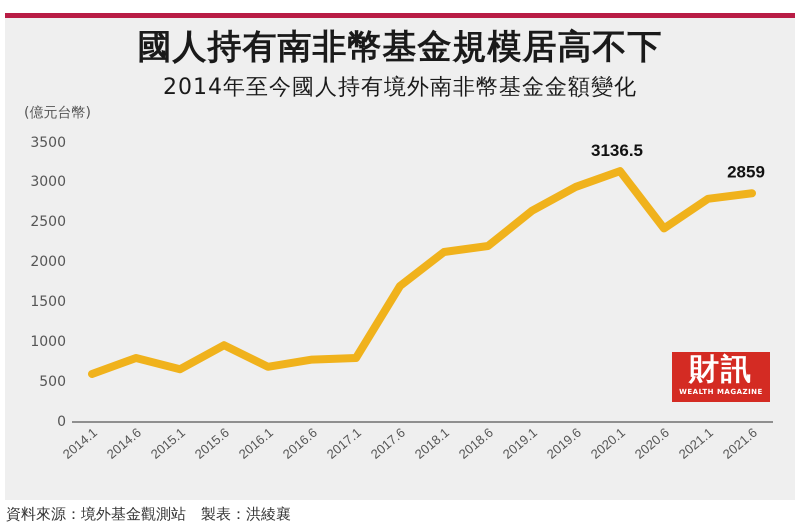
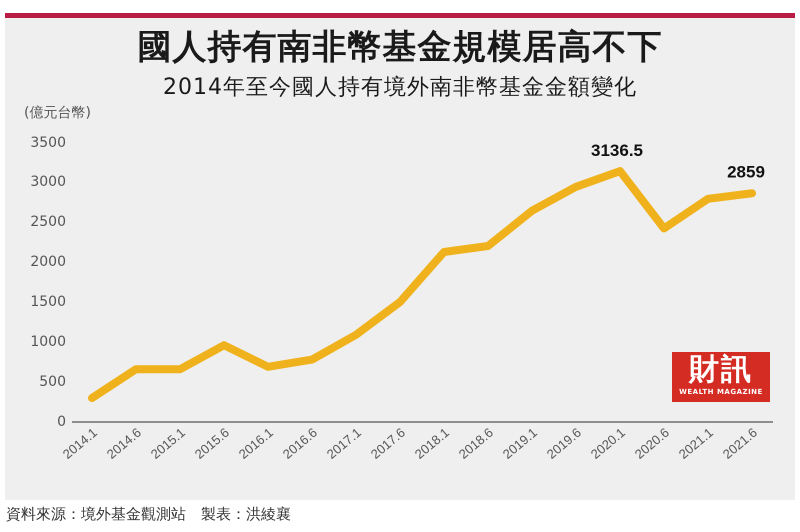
2014.1: 600 -> 300
2014.6: 800 -> 700
2017.1: 800 -> 1100
2017.6: 1700 -> 1500
